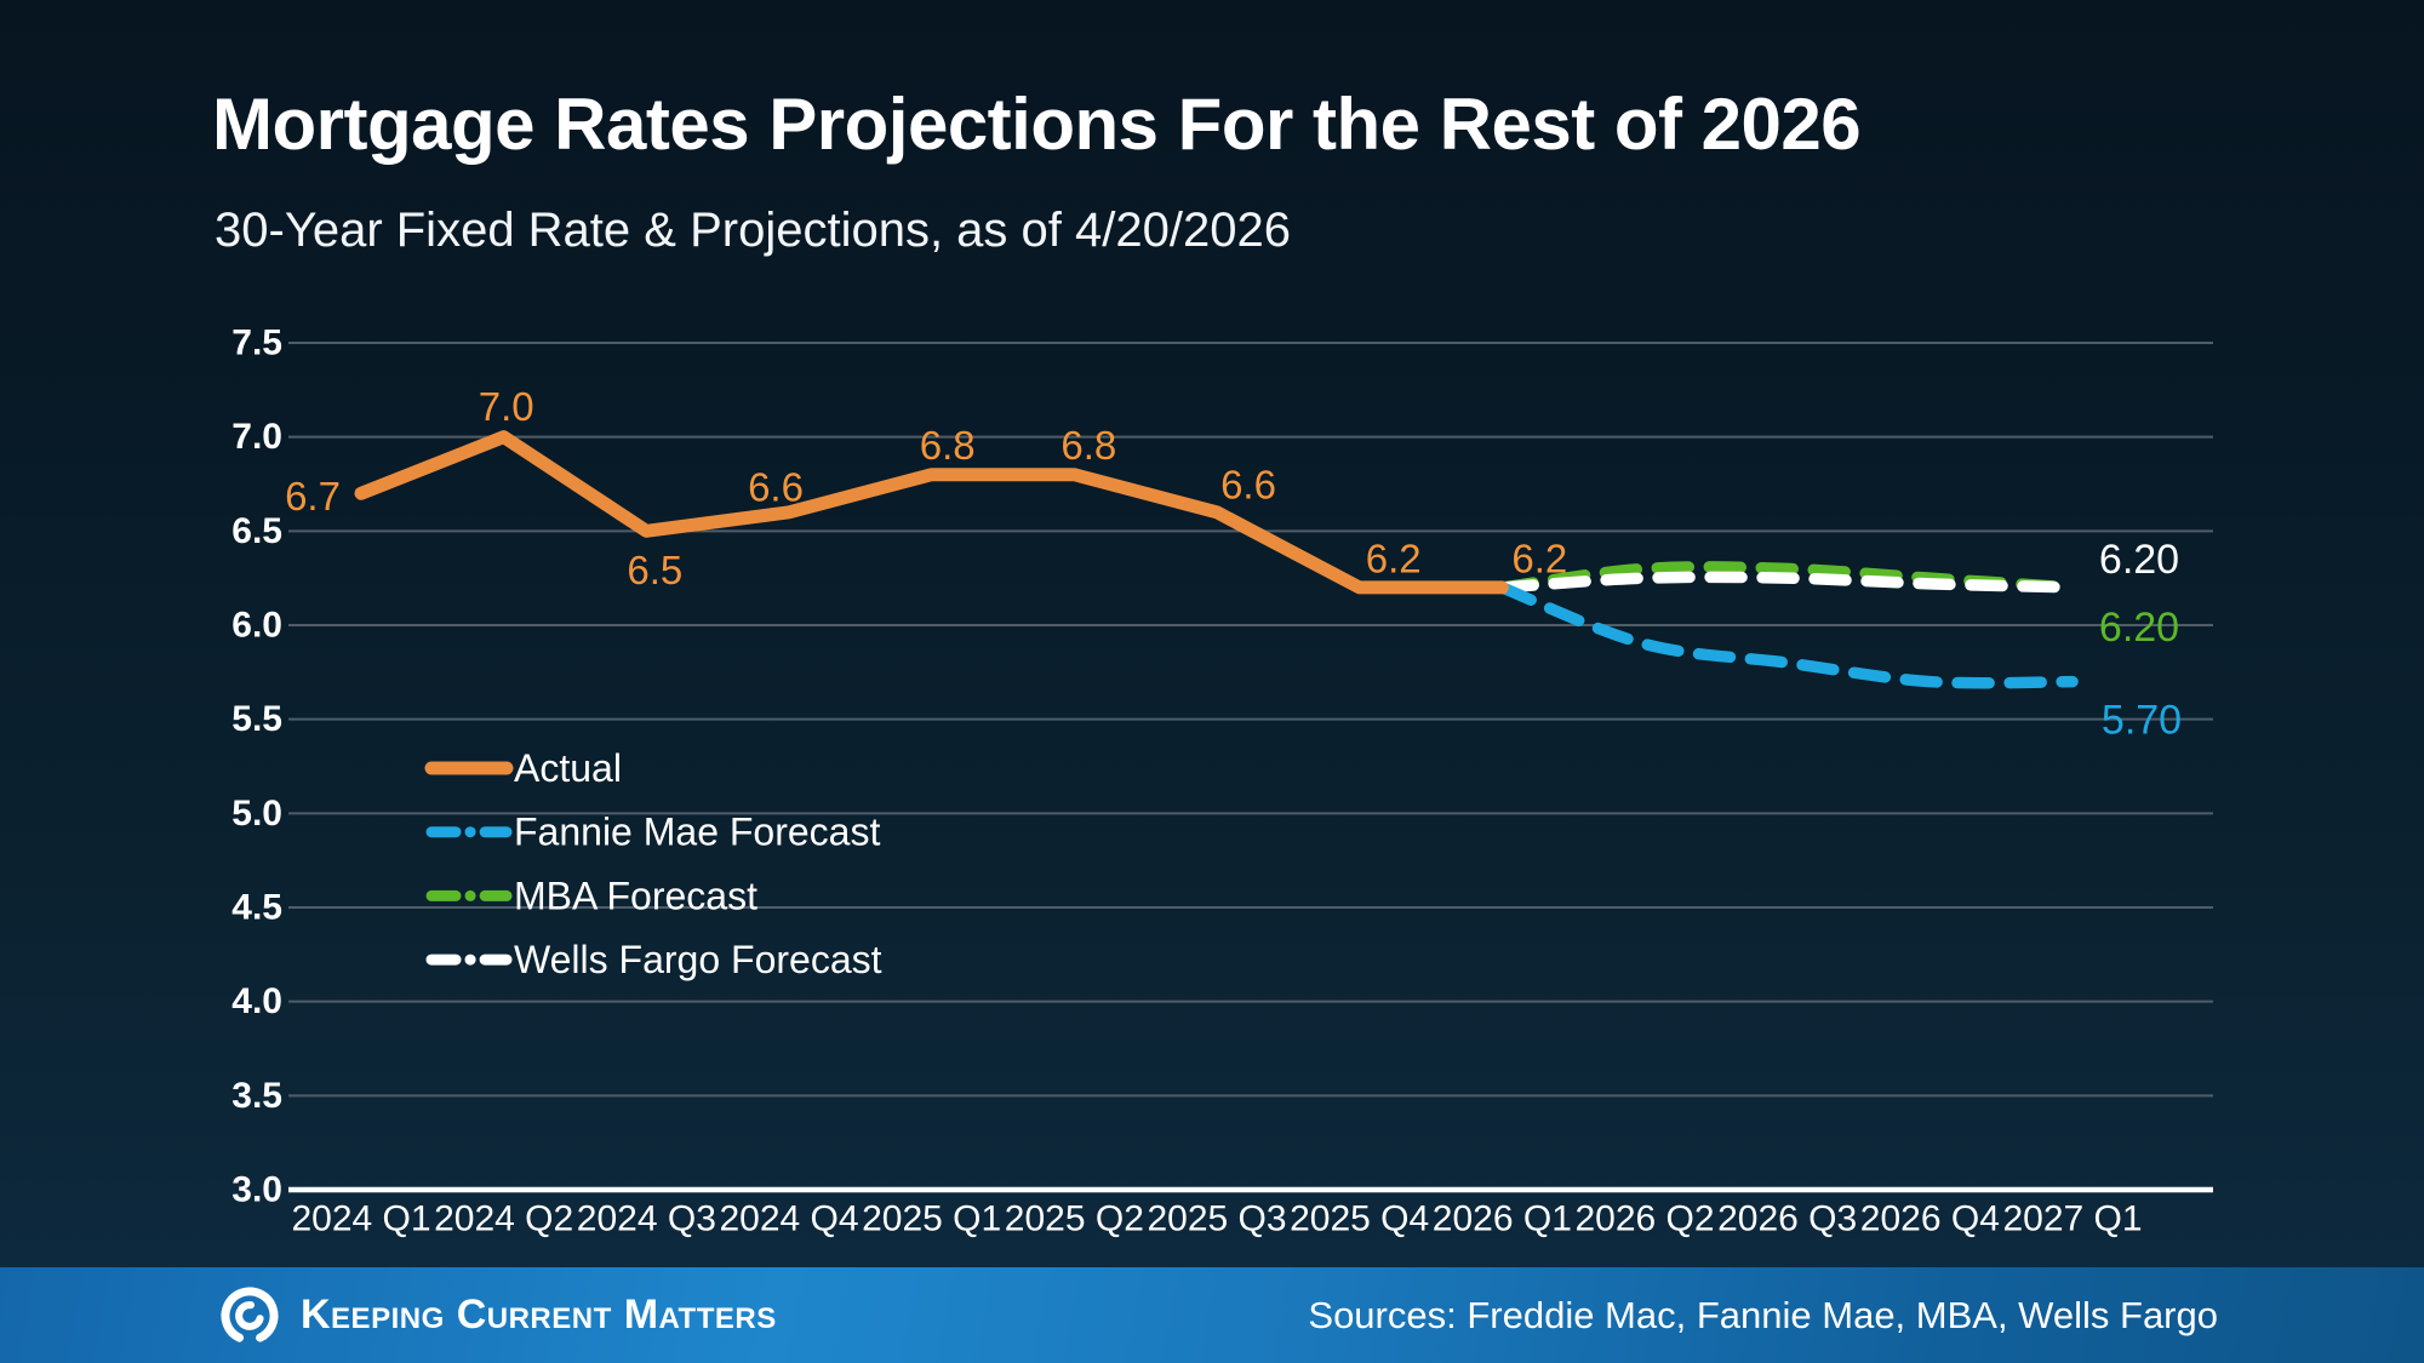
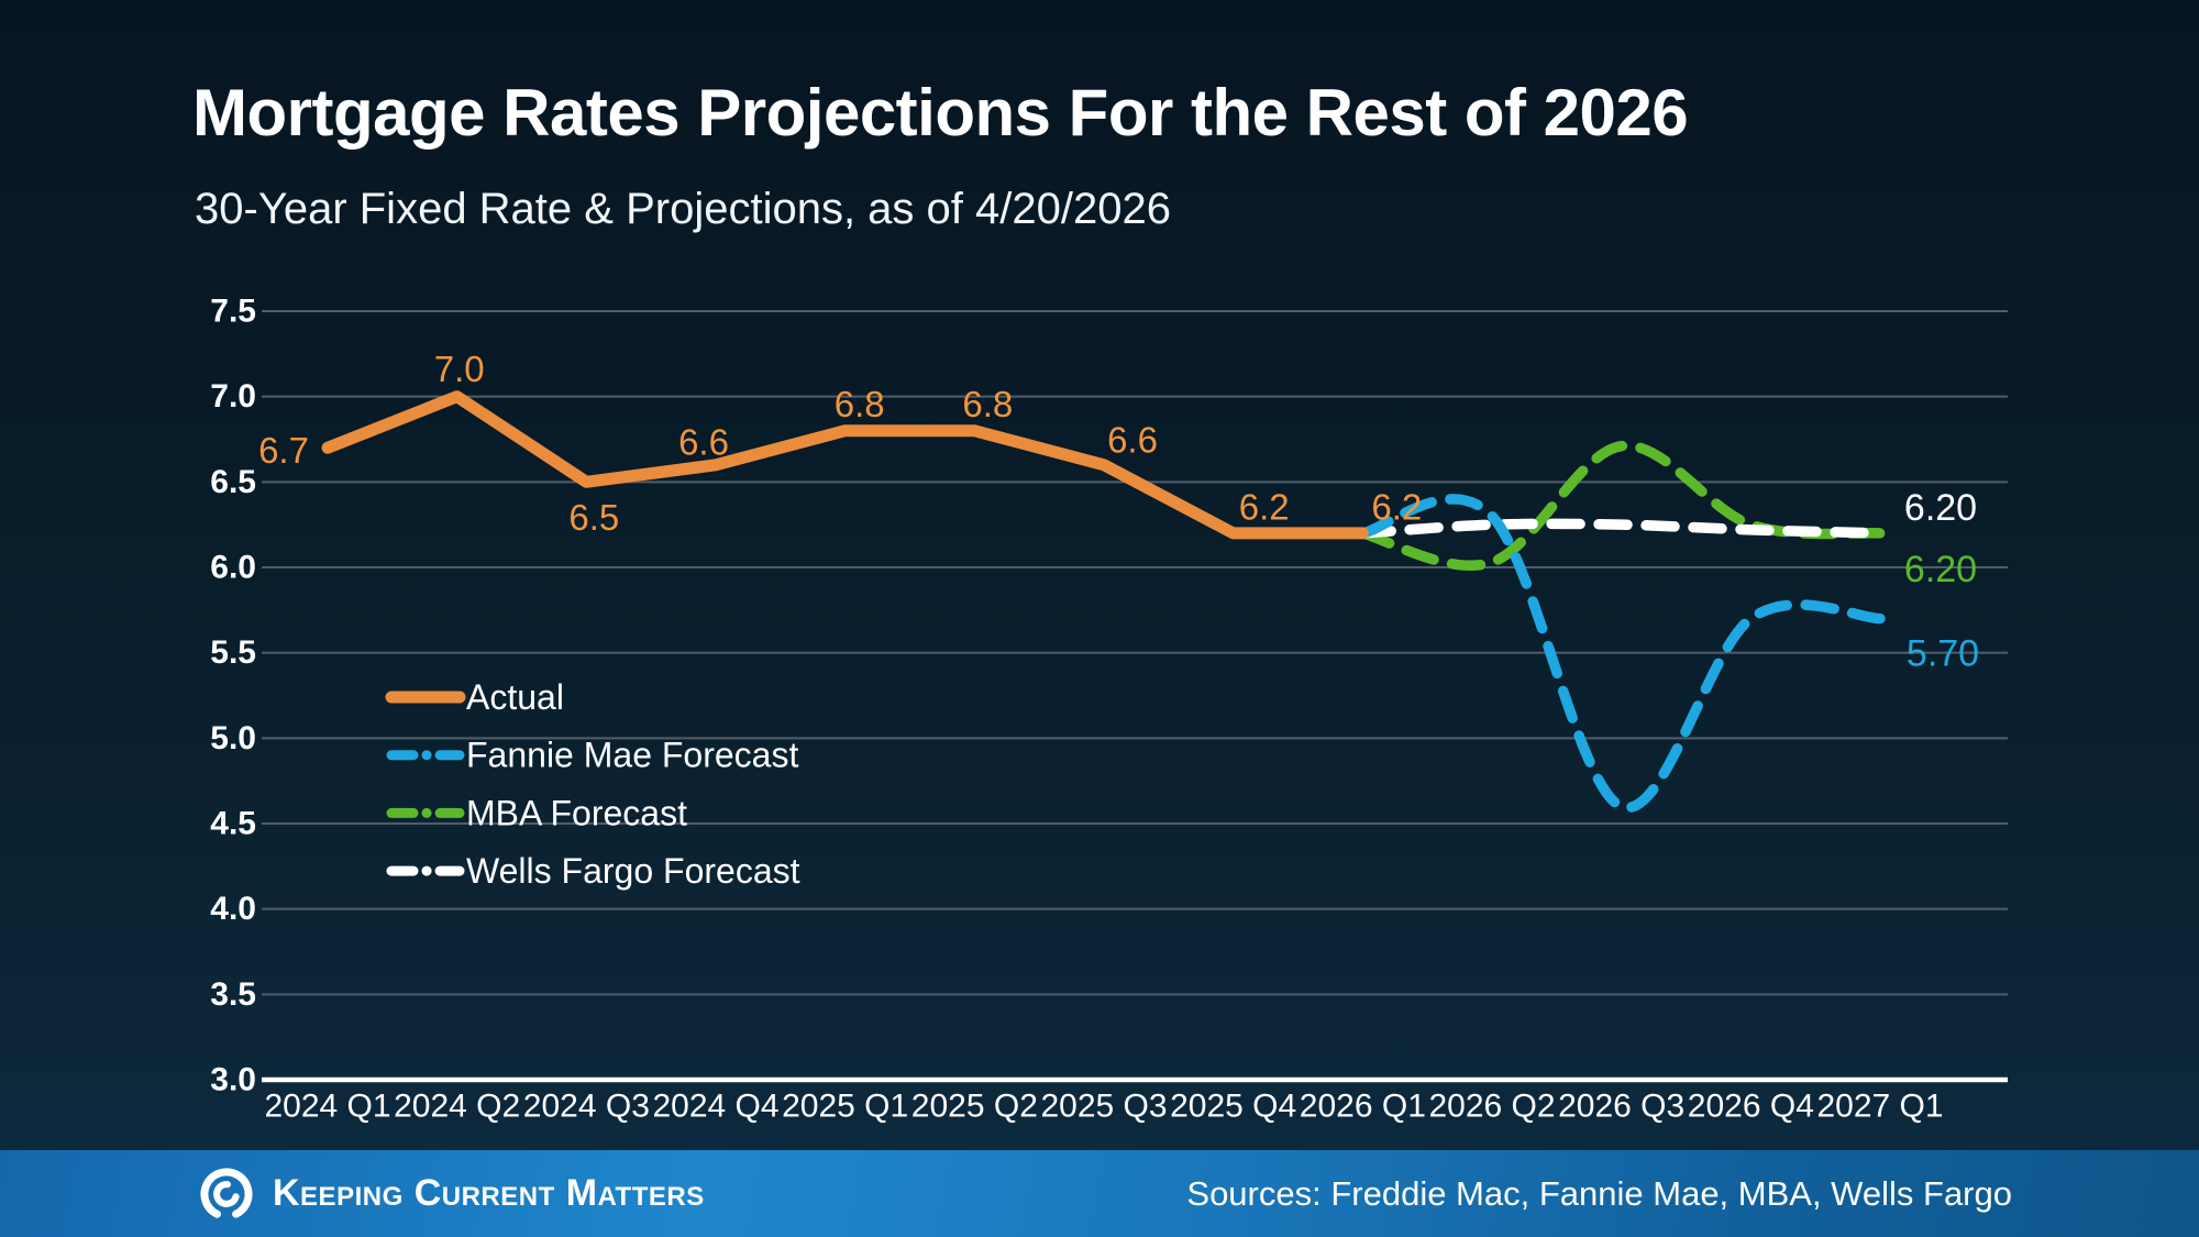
Fannie Mae Forecast/2026 Q2: 5.9 -> 6.3
MBA Forecast/2026 Q2: 6.30 -> 6.03
Fannie Mae Forecast/2026 Q3: 5.8 -> 4.6
MBA Forecast/2026 Q3: 6.30 -> 6.71
